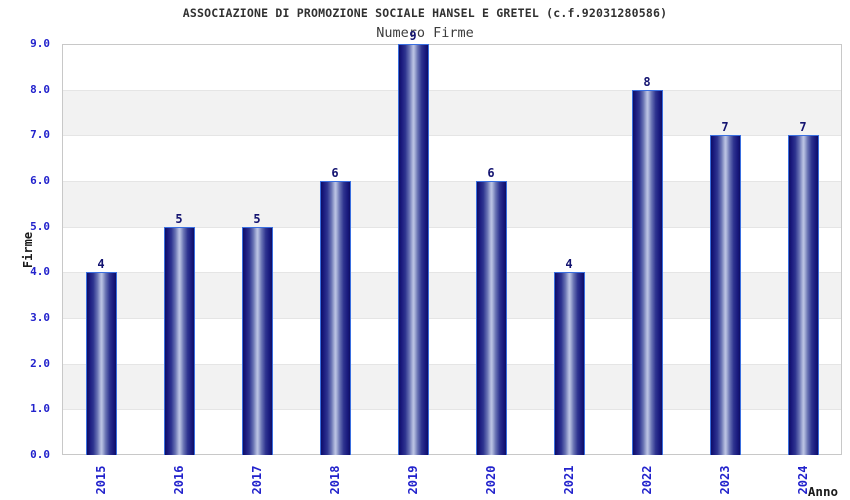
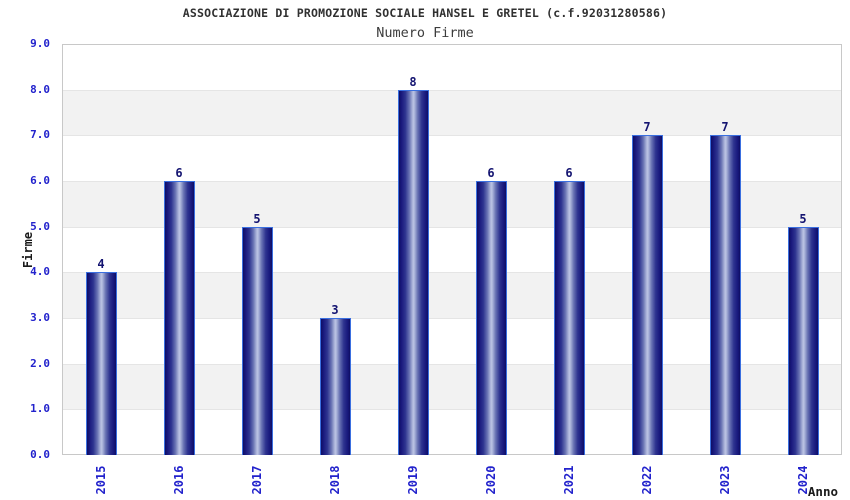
2016: 5 -> 6
2018: 6 -> 3
2019: 9 -> 8
2021: 4 -> 6
2022: 8 -> 7
2024: 7 -> 5
